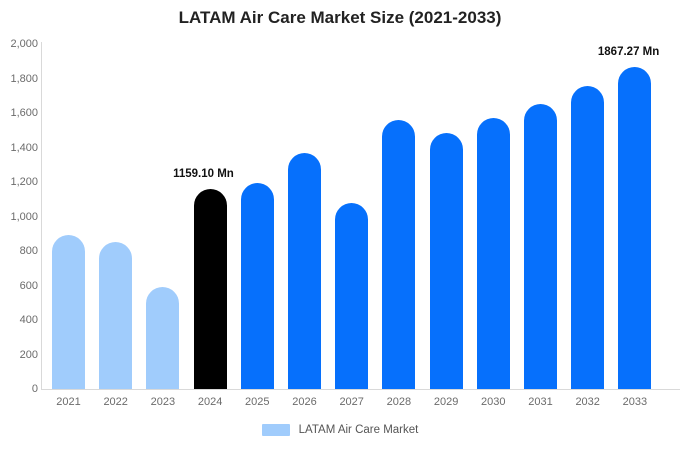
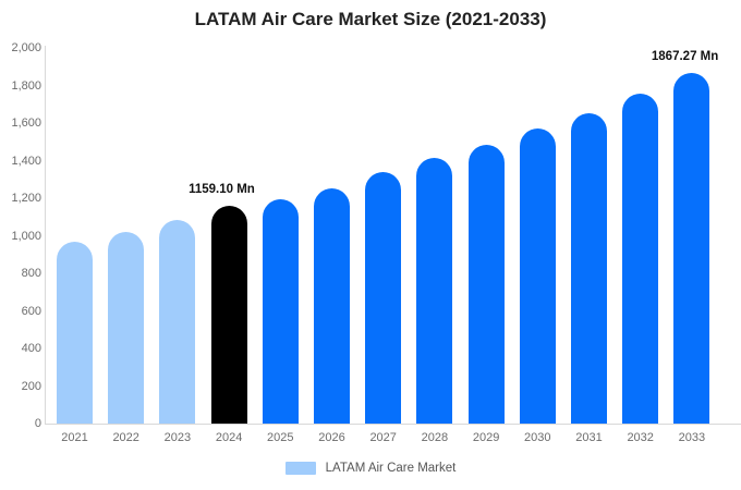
2021: 890 -> 970
2022: 850 -> 1020
2023: 590 -> 1080
2026: 1370 -> 1250
2027: 1080 -> 1340
2028: 1560 -> 1410
